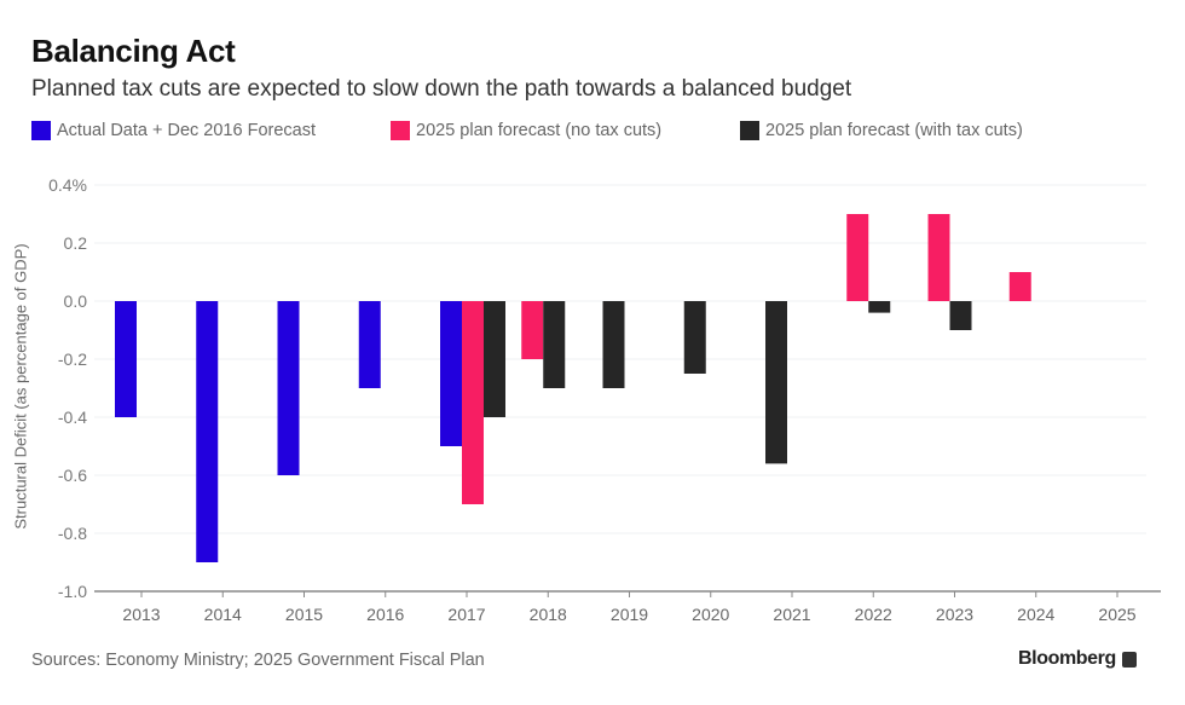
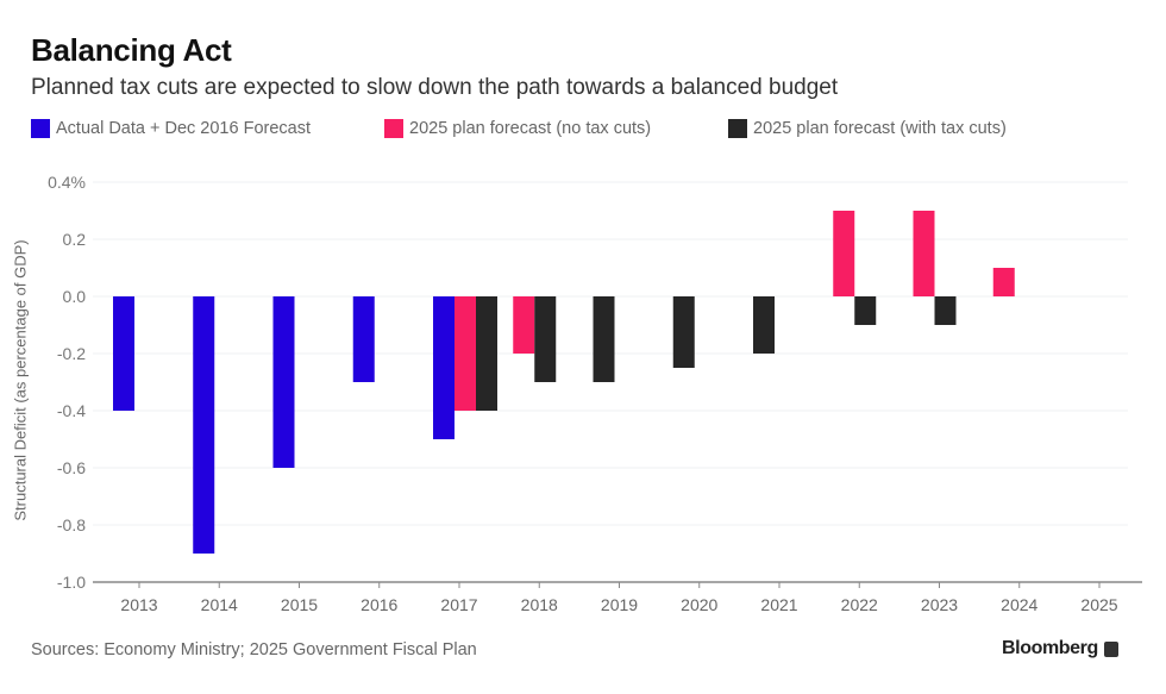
2025 plan forecast (no tax cuts)/2017: -0.7% -> -0.4%
2025 plan forecast (with tax cuts)/2021: -0.56% -> -0.20%
2025 plan forecast (with tax cuts)/2022: -0.04% -> -0.10%
